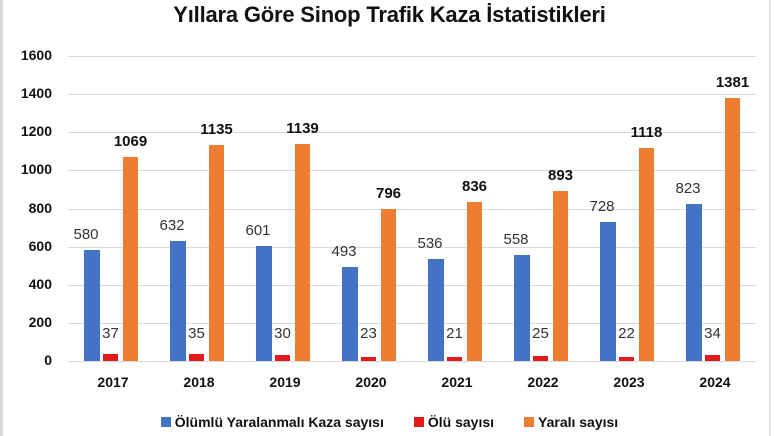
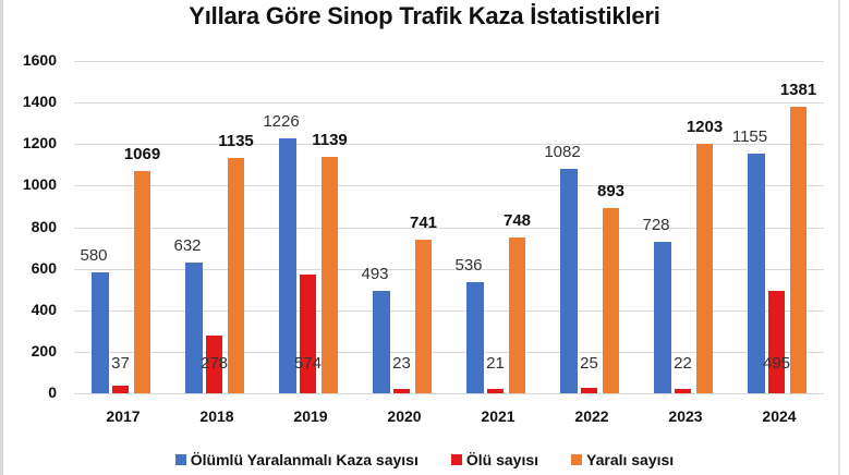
Ölü sayısı/2018: 35 -> 278
Ölümlü Yaralanmalı Kaza sayısı/2019: 601 -> 1226
Ölü sayısı/2019: 30 -> 574
Yaralı sayısı/2020: 796 -> 741
Yaralı sayısı/2021: 836 -> 748
Ölümlü Yaralanmalı Kaza sayısı/2022: 558 -> 1082
Yaralı sayısı/2023: 1118 -> 1203
Ölümlü Yaralanmalı Kaza sayısı/2024: 823 -> 1155
Ölü sayısı/2024: 34 -> 495
